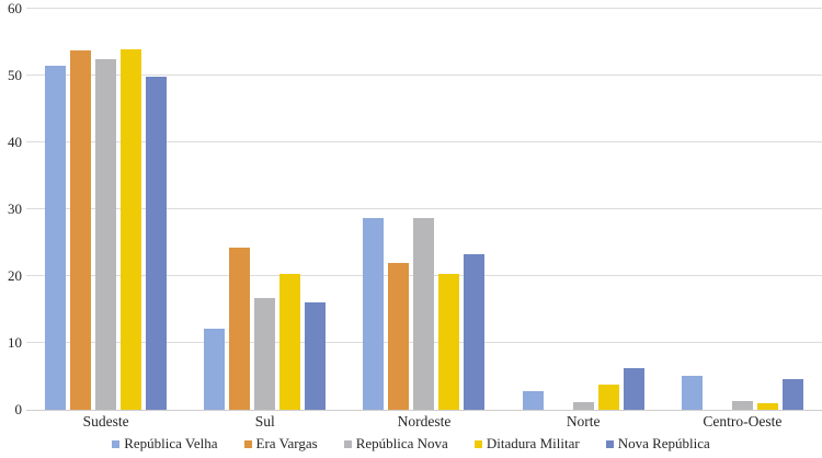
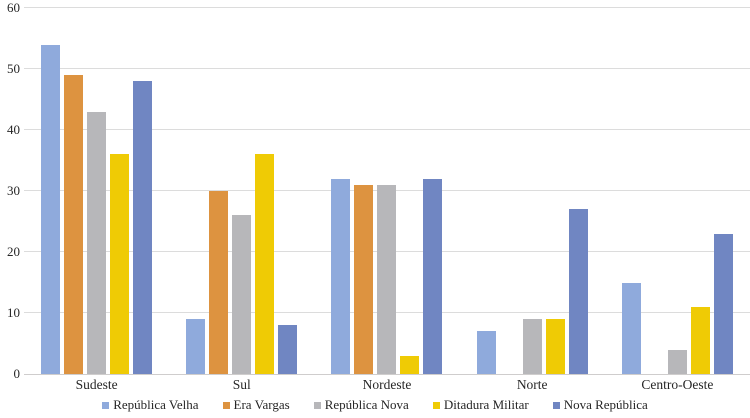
República Velha/Sudeste: 52 -> 54
Era Vargas/Sudeste: 54 -> 49
República Nova/Sudeste: 52 -> 43
Ditadura Militar/Sudeste: 54 -> 36
Nova República/Sudeste: 50 -> 48
República Velha/Sul: 12 -> 9
Era Vargas/Sul: 24 -> 30
República Nova/Sul: 17 -> 26
Ditadura Militar/Sul: 20 -> 36
Nova República/Sul: 16 -> 8
República Velha/Nordeste: 29 -> 32
Era Vargas/Nordeste: 22 -> 31
República Nova/Nordeste: 29 -> 31
Ditadura Militar/Nordeste: 20 -> 3
Nova República/Nordeste: 23 -> 32
República Velha/Norte: 3 -> 7
República Nova/Norte: 1 -> 9
Ditadura Militar/Norte: 4 -> 9
Nova República/Norte: 6 -> 27
República Velha/Centro-Oeste: 5 -> 15
República Nova/Centro-Oeste: 1 -> 4
Ditadura Militar/Centro-Oeste: 1 -> 11
Nova República/Centro-Oeste: 5 -> 23
